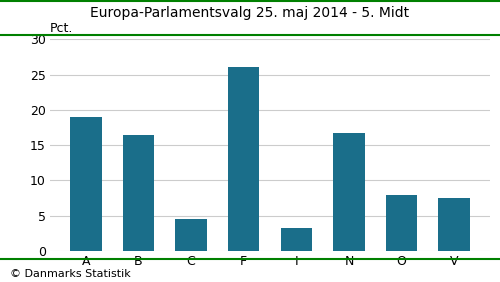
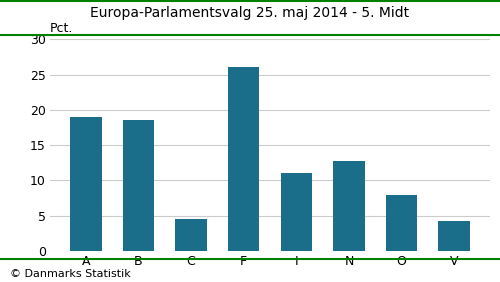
B: 16.5 -> 18.6
I: 3.2 -> 11.0
N: 16.8 -> 12.8
V: 7.5 -> 4.2
